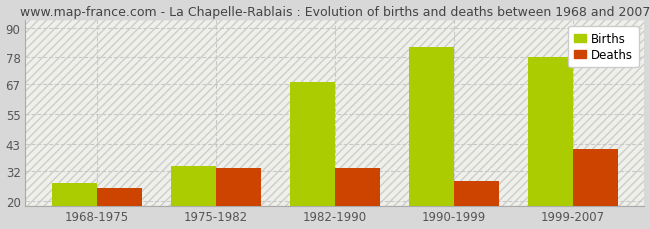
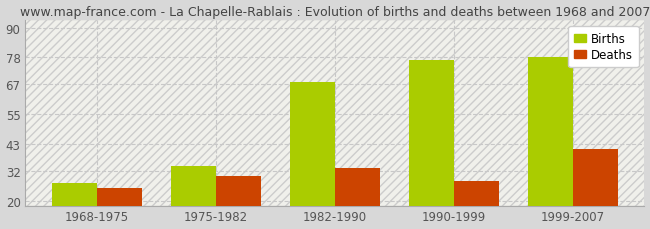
Deaths/1975-1982: 33 -> 30
Births/1990-1999: 82 -> 77
